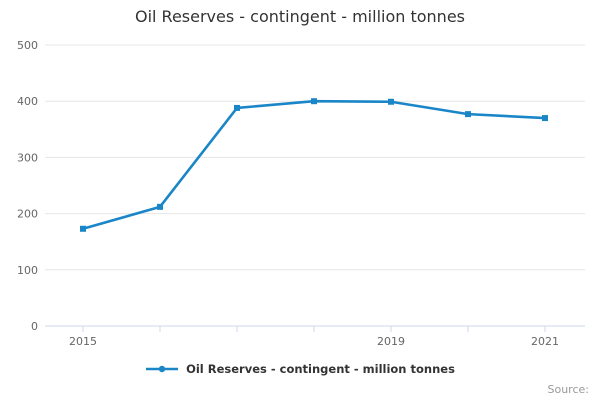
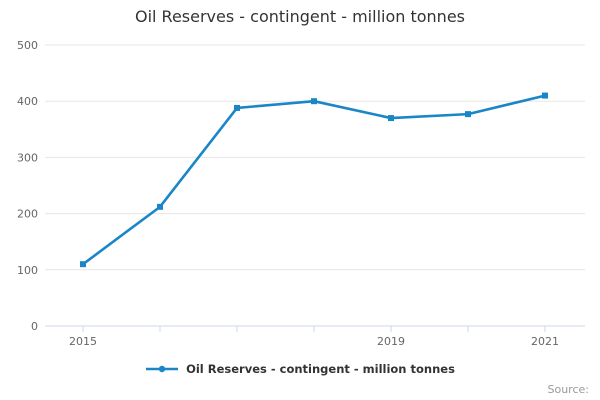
2015: 170 -> 110
2019: 400 -> 370
2021: 370 -> 410
